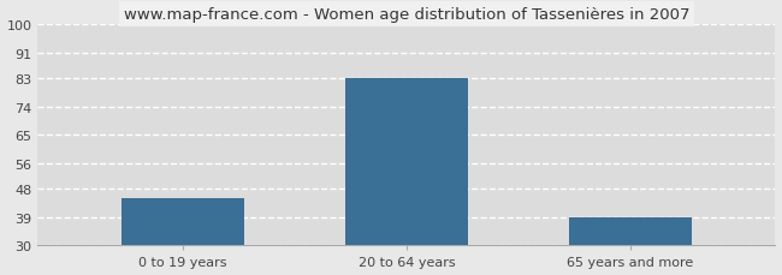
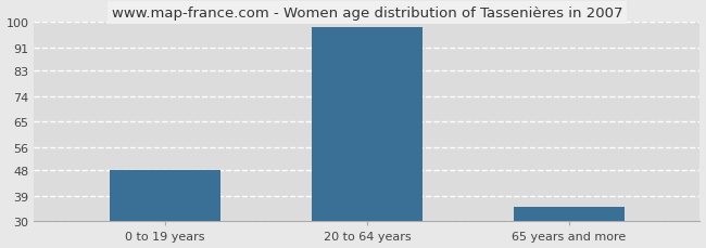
0 to 19 years: 45 -> 48
20 to 64 years: 83 -> 98
65 years and more: 39 -> 35
